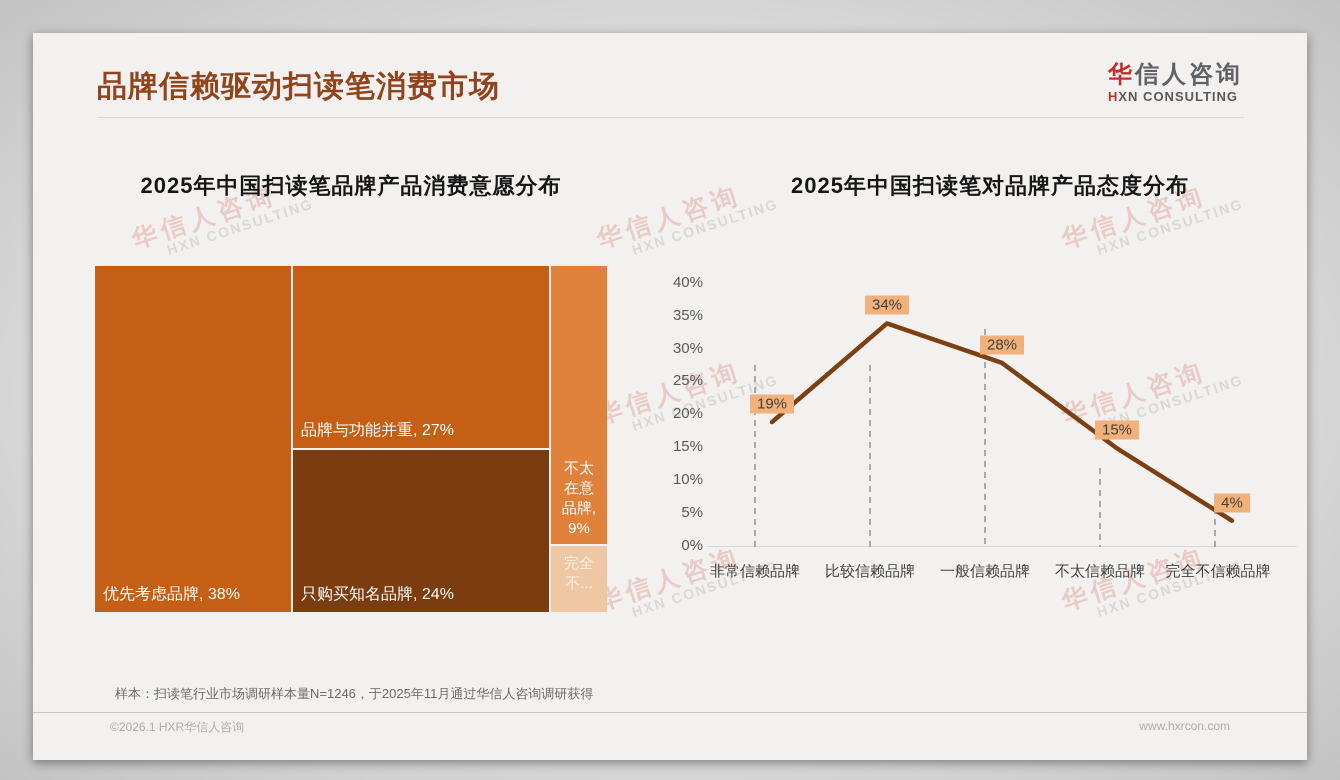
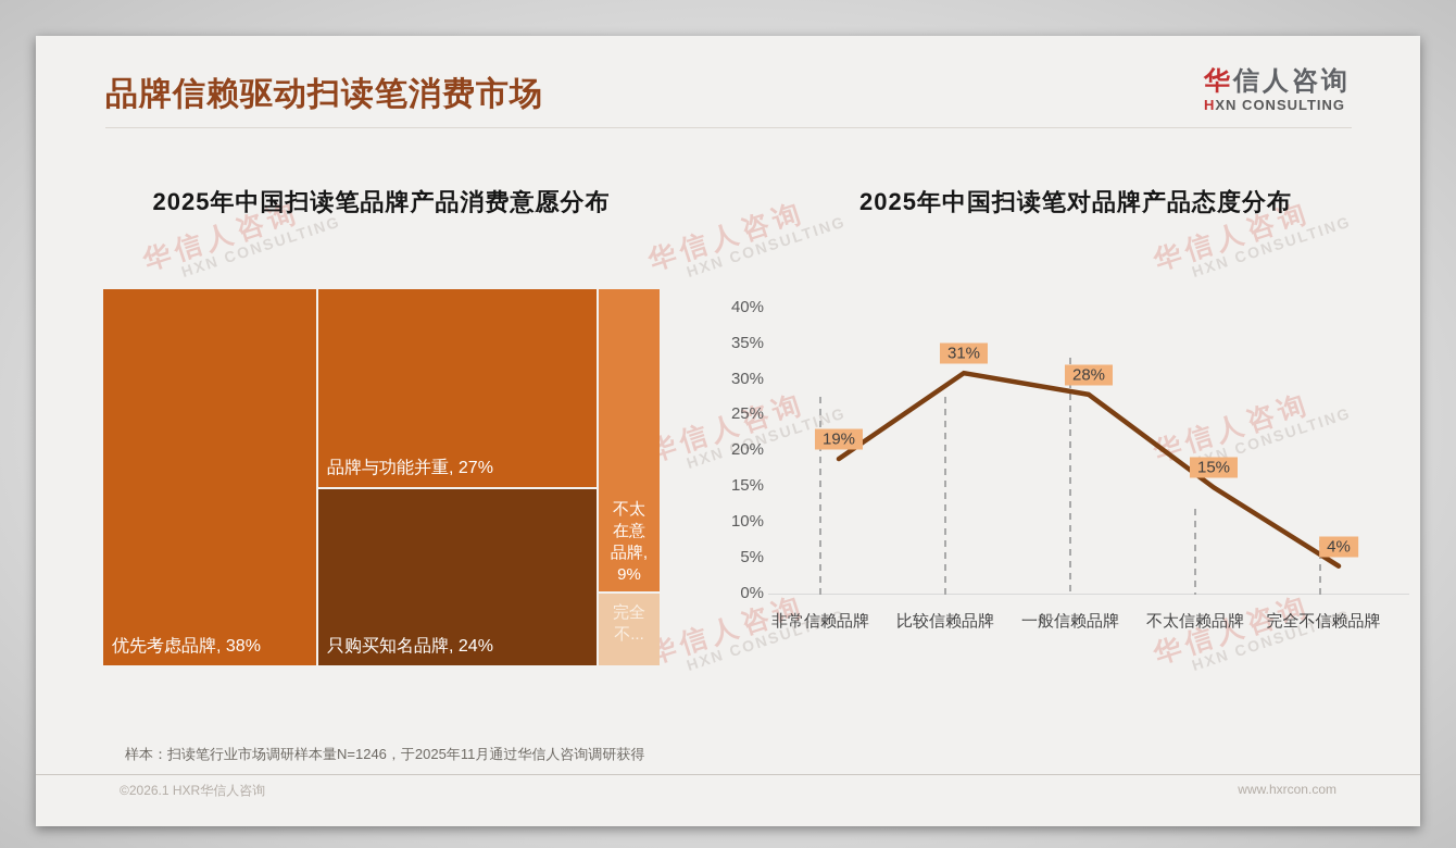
2025年中国扫读笔对品牌产品态度分布/比较信赖品牌: 34% -> 31%
